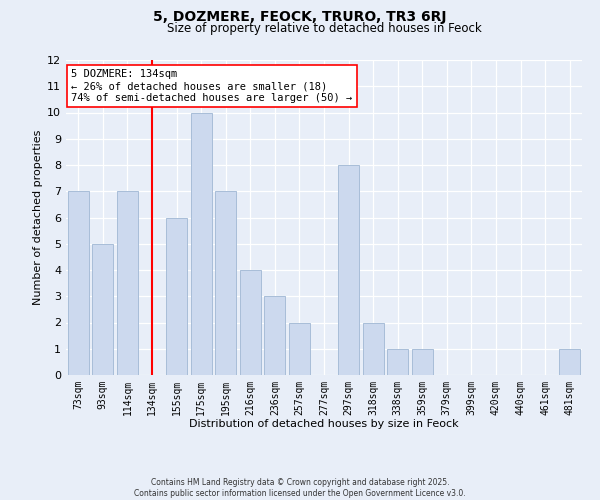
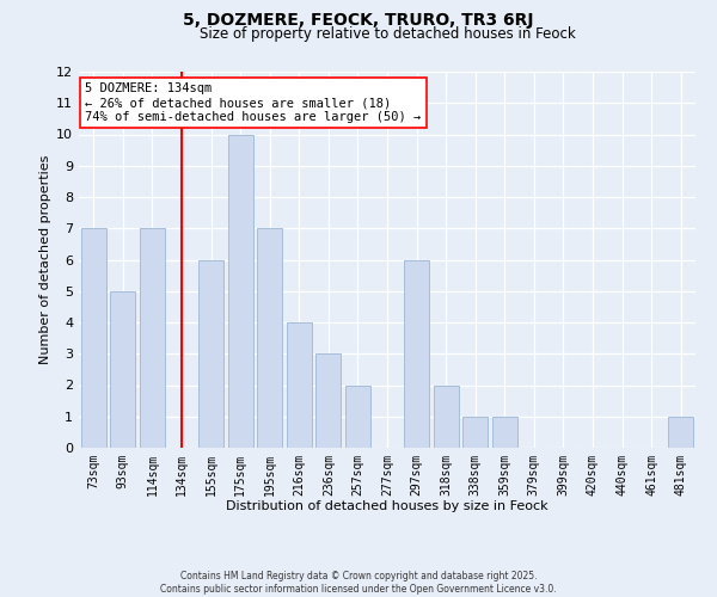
297sqm: 8 -> 6
